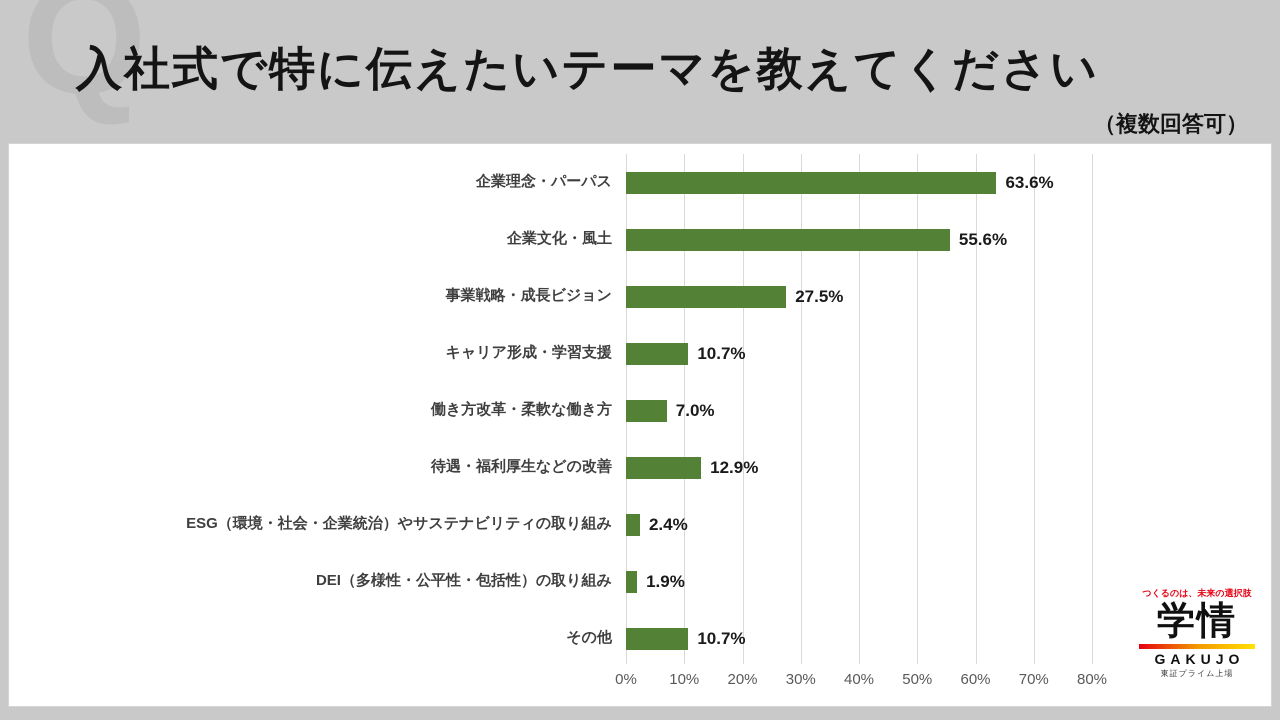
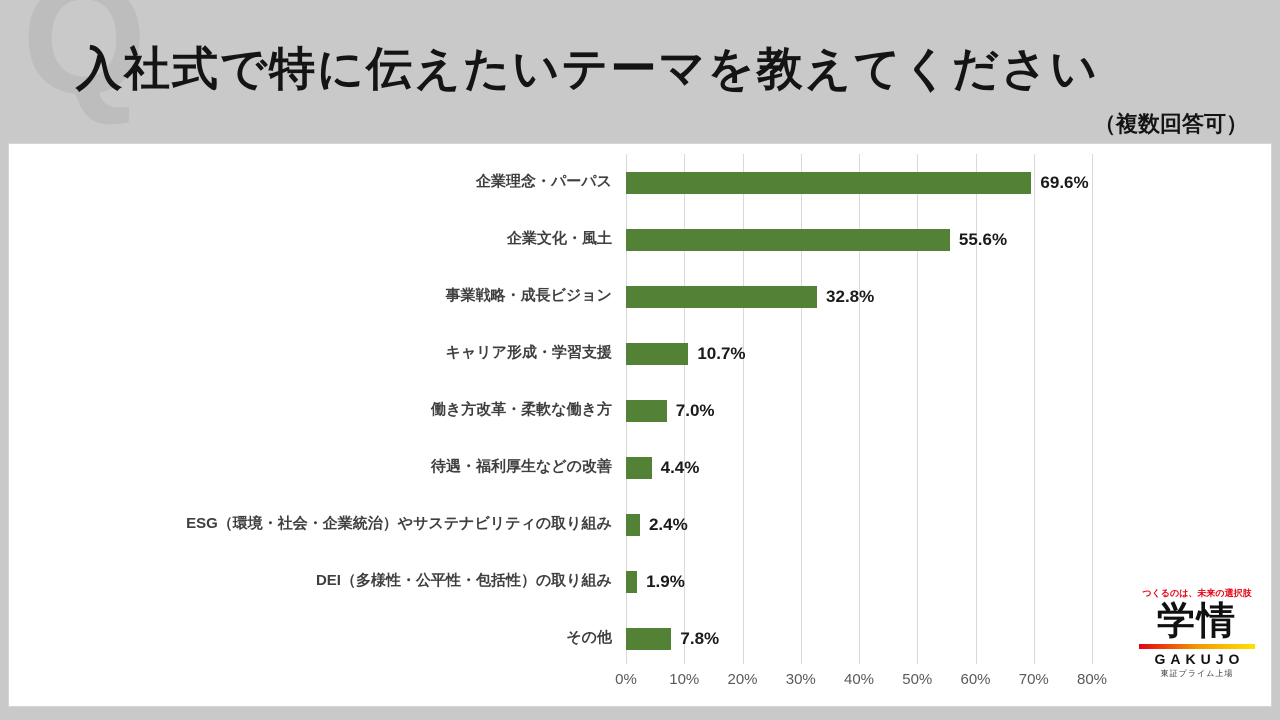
企業理念・パーパス: 63.6% -> 69.6%
事業戦略・成長ビジョン: 27.5% -> 32.8%
待遇・福利厚生などの改善: 12.9% -> 4.4%
その他: 10.7% -> 7.8%
